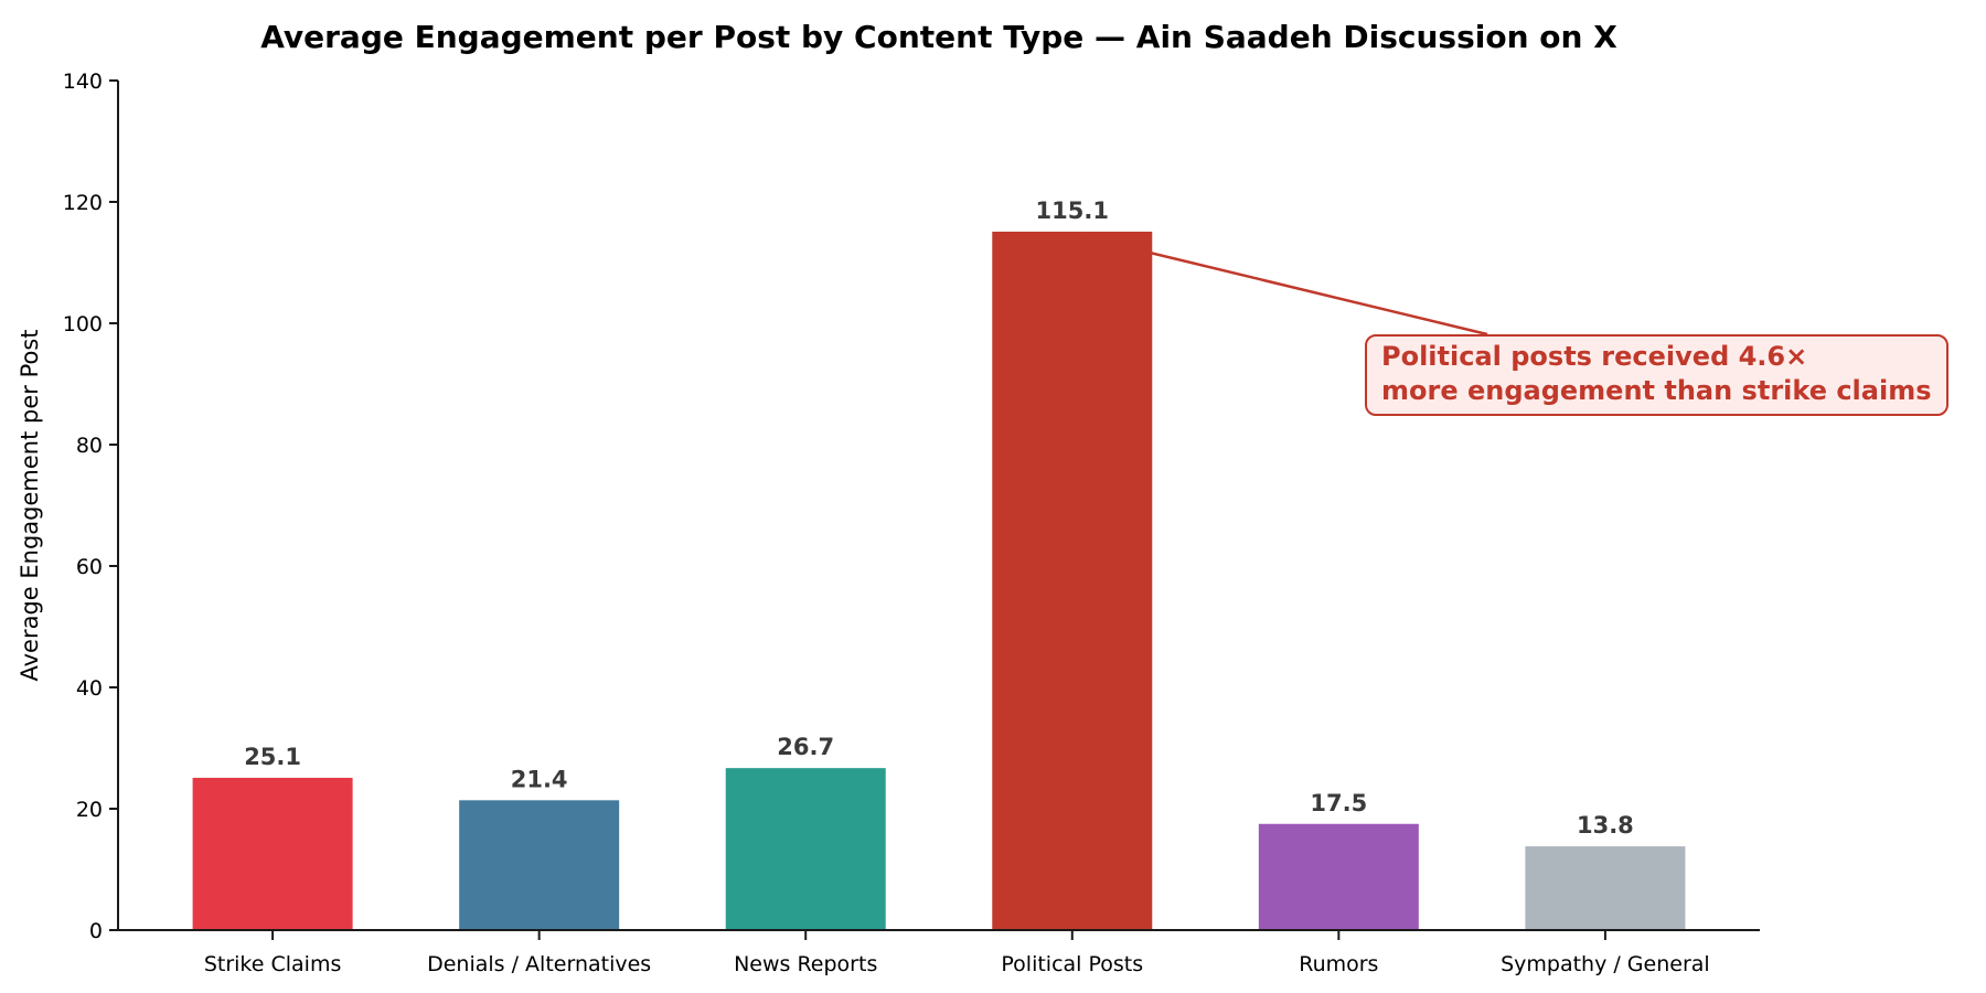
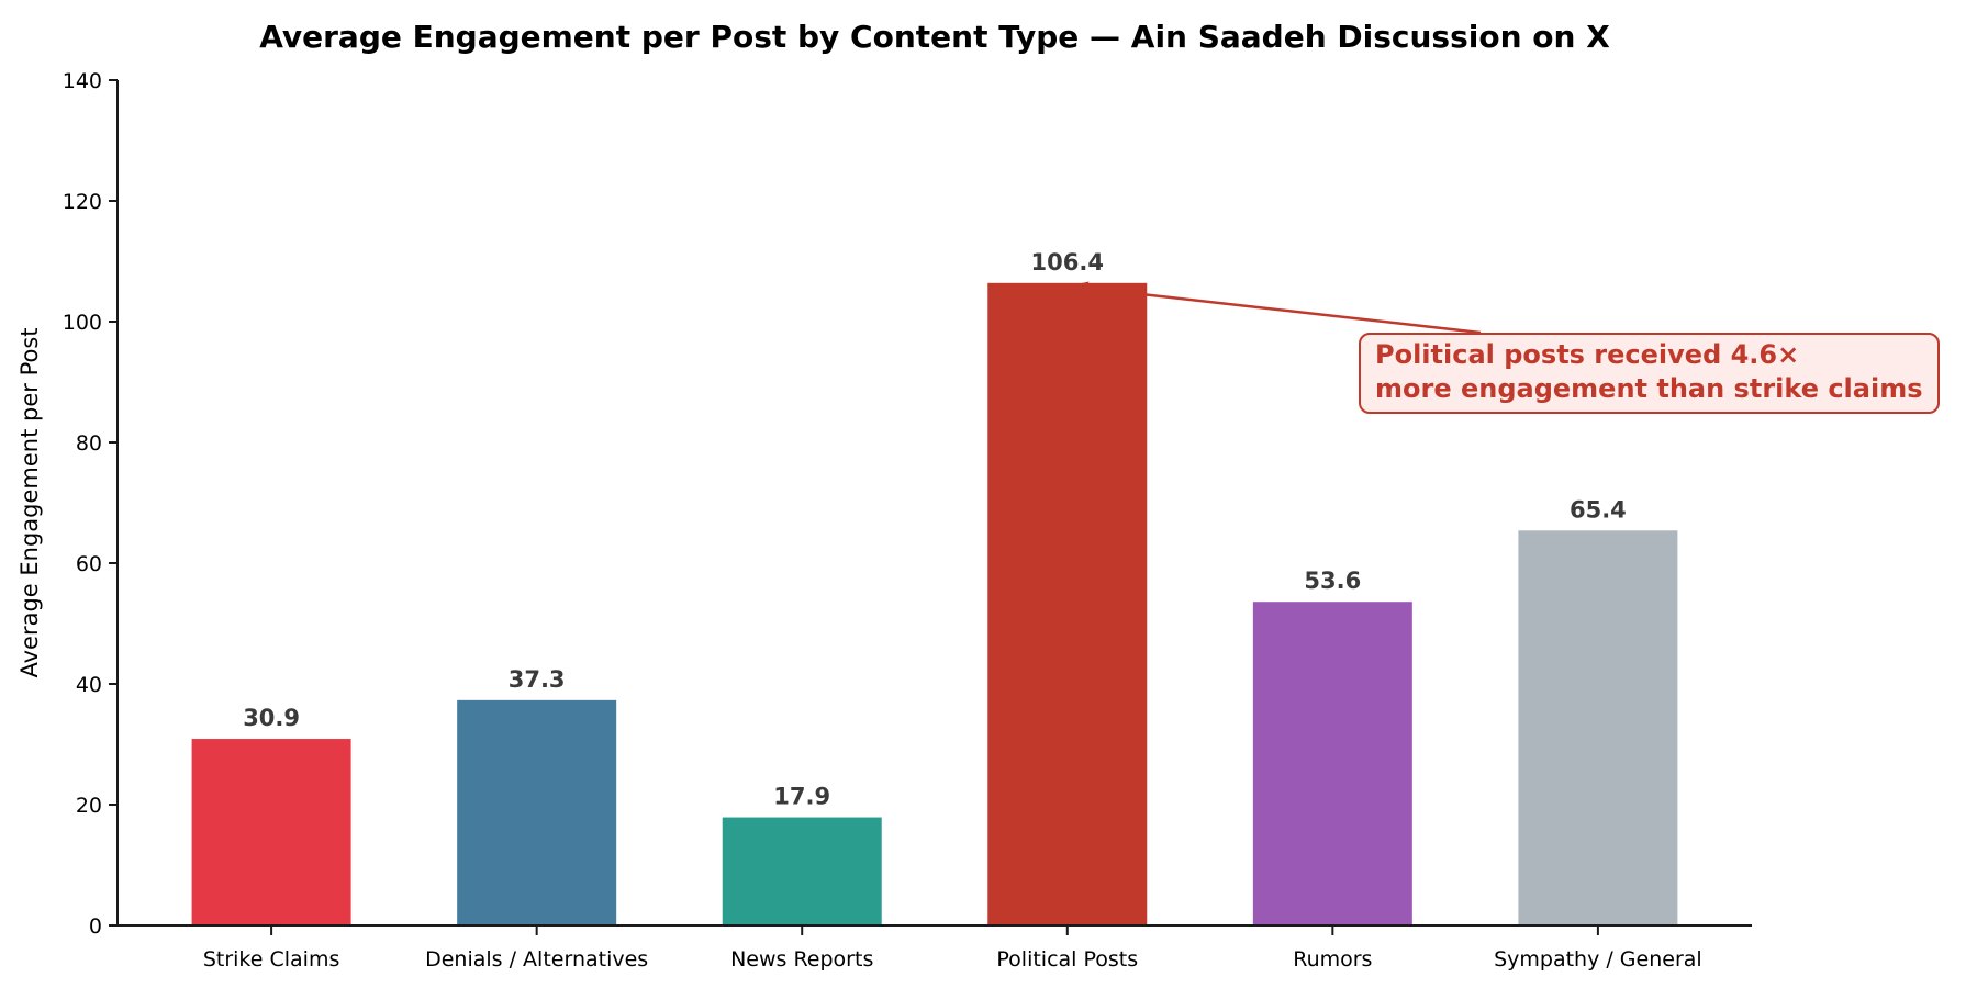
Strike Claims: 25.1 -> 30.9
Denials / Alternatives: 21.4 -> 37.3
News Reports: 26.7 -> 17.9
Political Posts: 115.1 -> 106.4
Rumors: 17.5 -> 53.6
Sympathy / General: 13.8 -> 65.4
